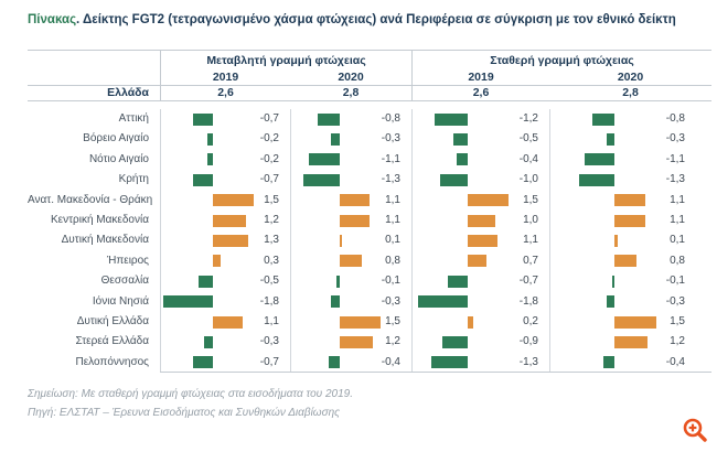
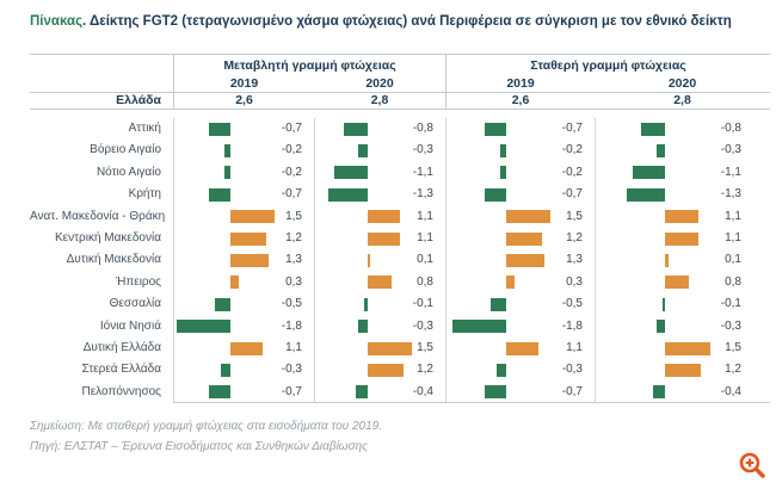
Σταθερή γραμμή φτώχειας 2019/Αττική: -1,2 -> -0,7
Σταθερή γραμμή φτώχειας 2019/Βόρειο Αιγαίο: -0,5 -> -0,2
Σταθερή γραμμή φτώχειας 2019/Νότιο Αιγαίο: -0,4 -> -0,2
Σταθερή γραμμή φτώχειας 2019/Κρήτη: -1,0 -> -0,7
Σταθερή γραμμή φτώχειας 2019/Κεντρική Μακεδονία: 1,0 -> 1,2
Σταθερή γραμμή φτώχειας 2019/Δυτική Μακεδονία: 1,1 -> 1,3
Σταθερή γραμμή φτώχειας 2019/Ήπειρος: 0,7 -> 0,3
Σταθερή γραμμή φτώχειας 2019/Θεσσαλία: -0,7 -> -0,5
Σταθερή γραμμή φτώχειας 2019/Δυτική Ελλάδα: 0,2 -> 1,1
Σταθερή γραμμή φτώχειας 2019/Στερεά Ελλάδα: -0,9 -> -0,3
Σταθερή γραμμή φτώχειας 2019/Πελοπόννησος: -1,3 -> -0,7
